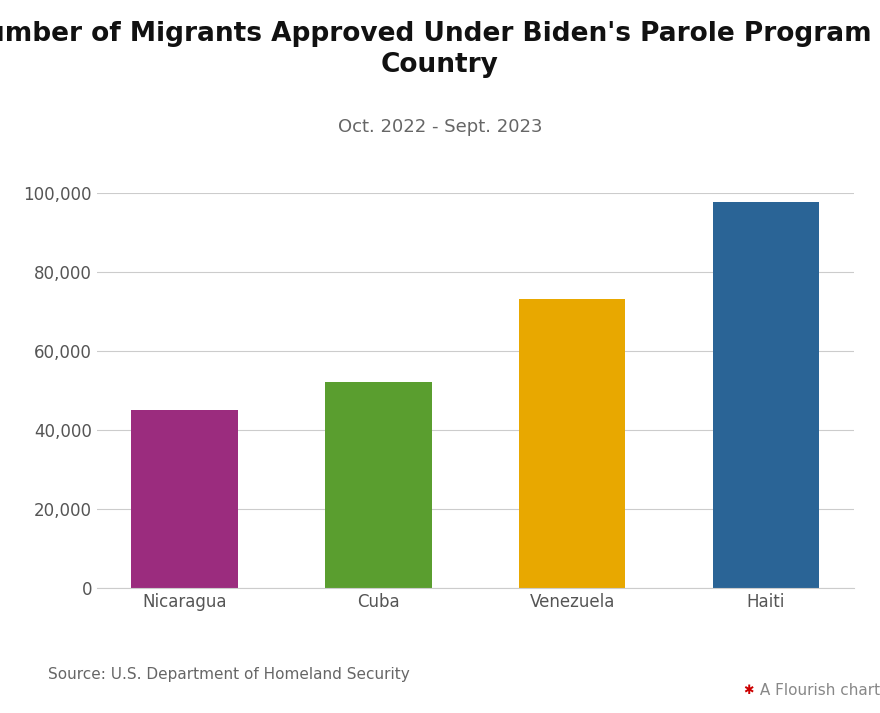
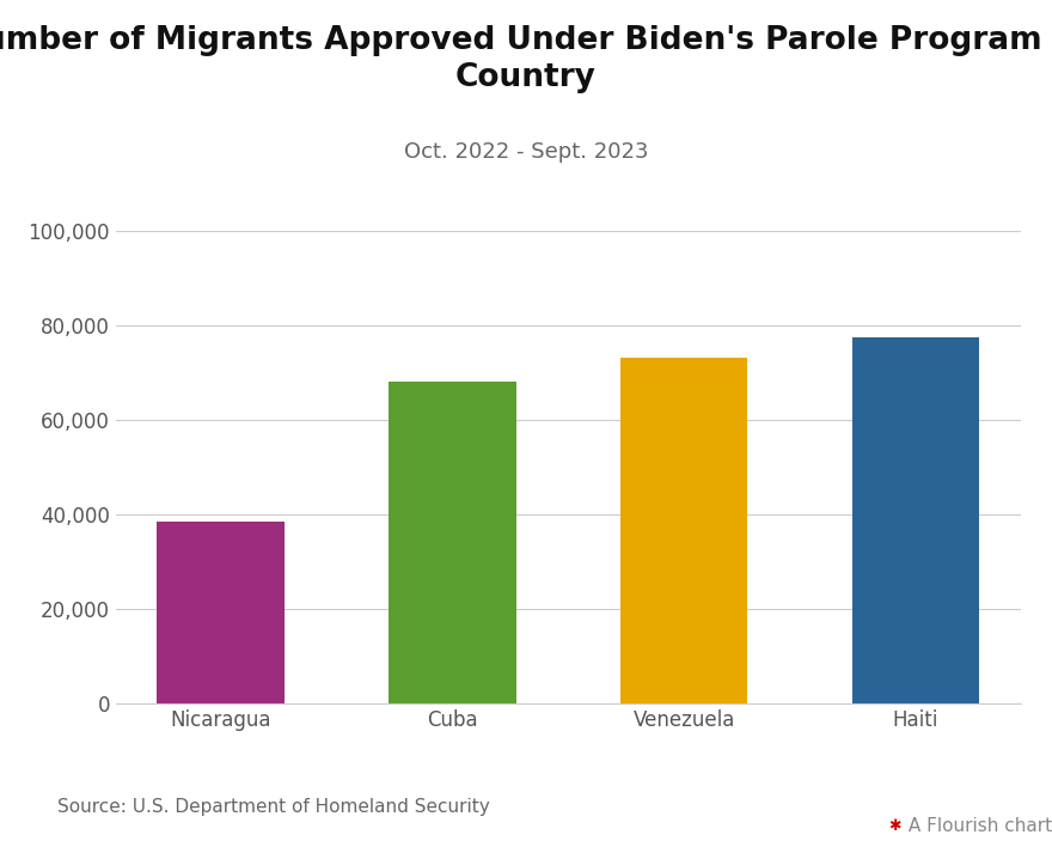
Nicaragua: 45,000 -> 38,500
Cuba: 52,200 -> 68,000
Haiti: 97,700 -> 77,500
